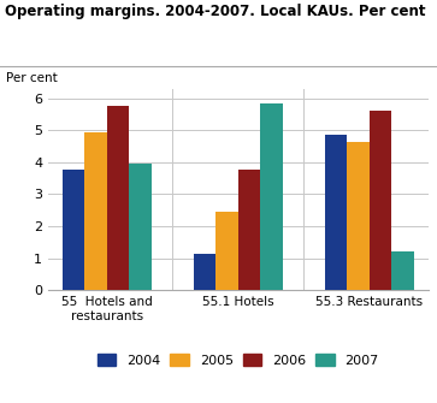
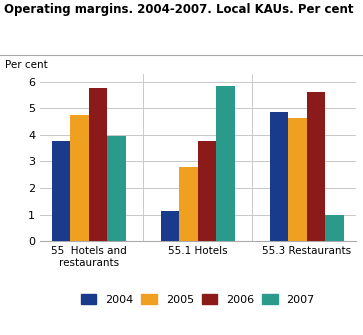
2005/55 Hotels and restaurants: 4.95 -> 4.75
2005/55.1 Hotels: 2.45 -> 2.80
2007/55.3 Restaurants: 1.22 -> 1.00
